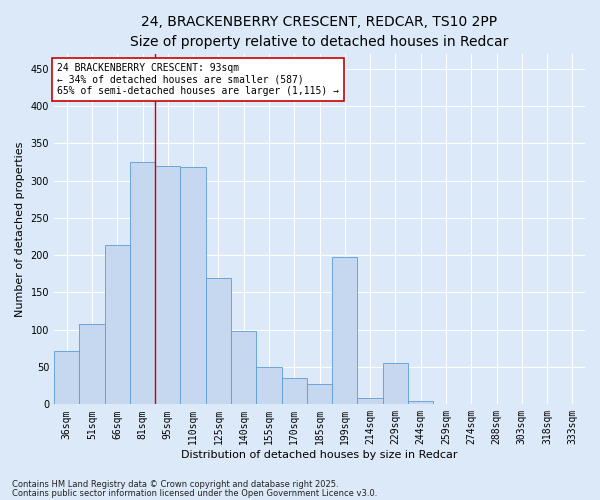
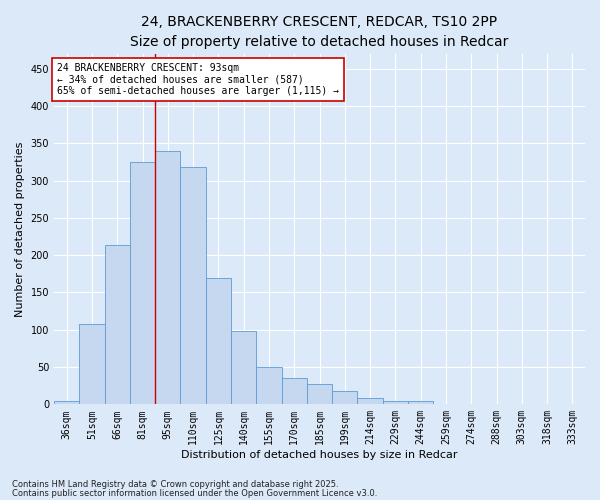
36sqm: 72 -> 5
95sqm: 320 -> 340
199sqm: 198 -> 18
229sqm: 56 -> 4
